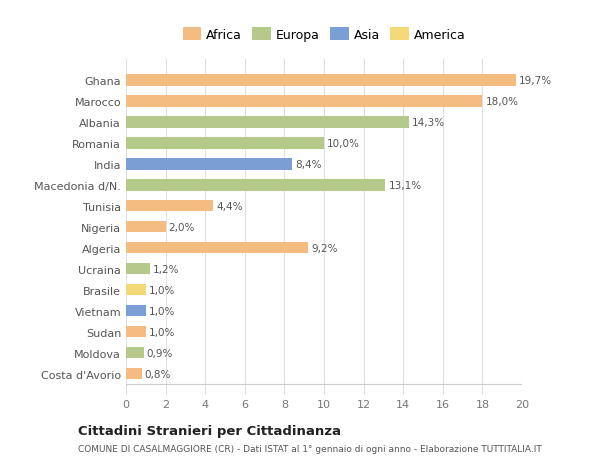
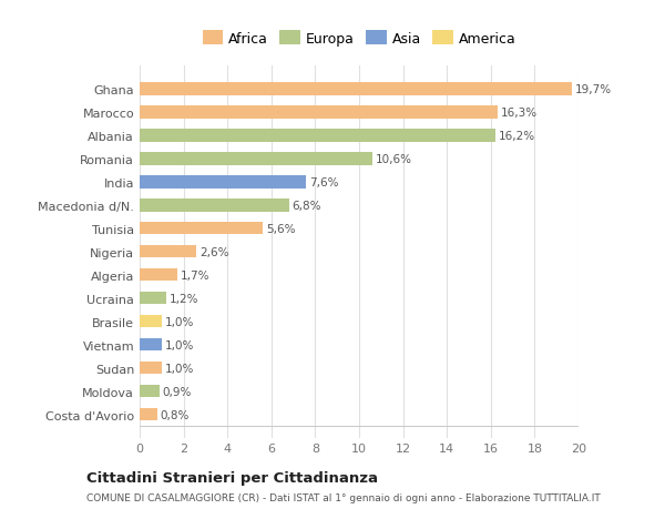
Marocco: 18,0% -> 16,3%
Albania: 14,3% -> 16,2%
Romania: 10,0% -> 10,6%
India: 8,4% -> 7,6%
Macedonia d/N.: 13,1% -> 6,8%
Tunisia: 4,4% -> 5,6%
Nigeria: 2,0% -> 2,6%
Algeria: 9,2% -> 1,7%
